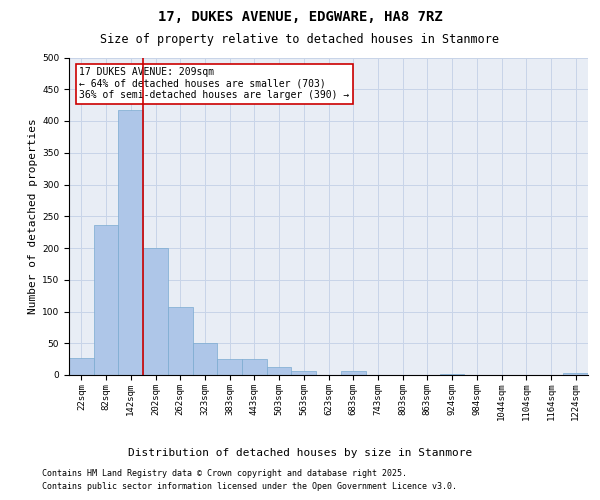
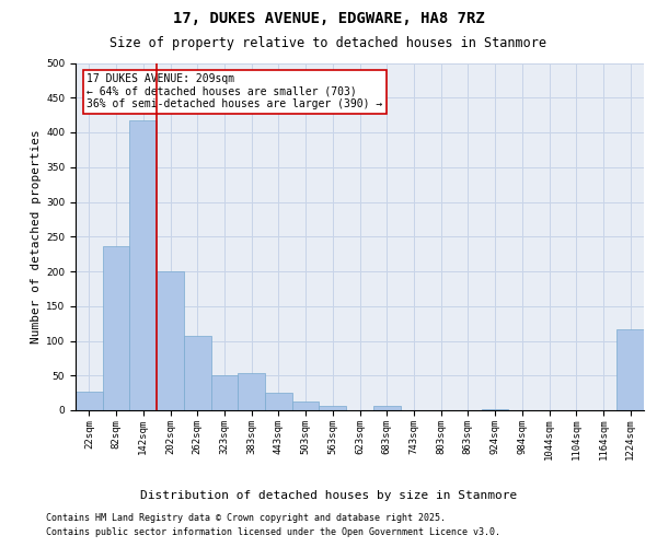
383sqm: 25 -> 54
1224sqm: 3 -> 116
